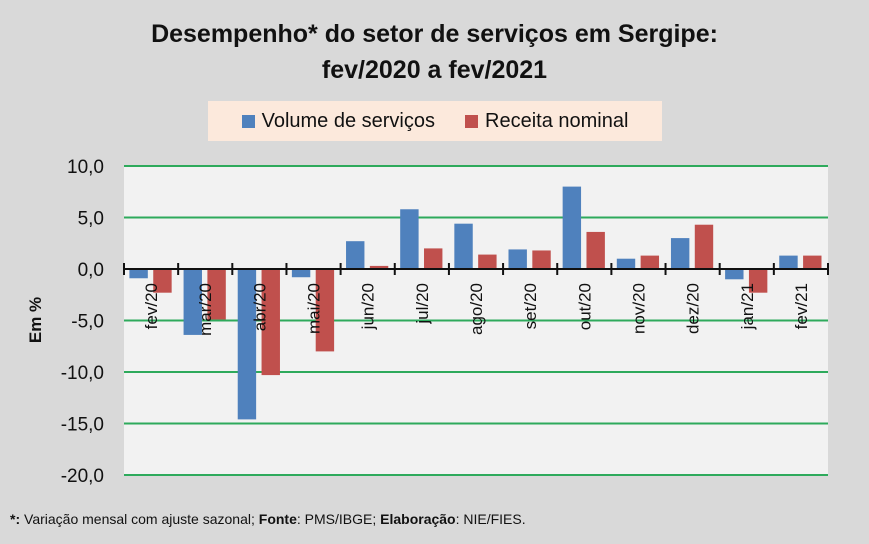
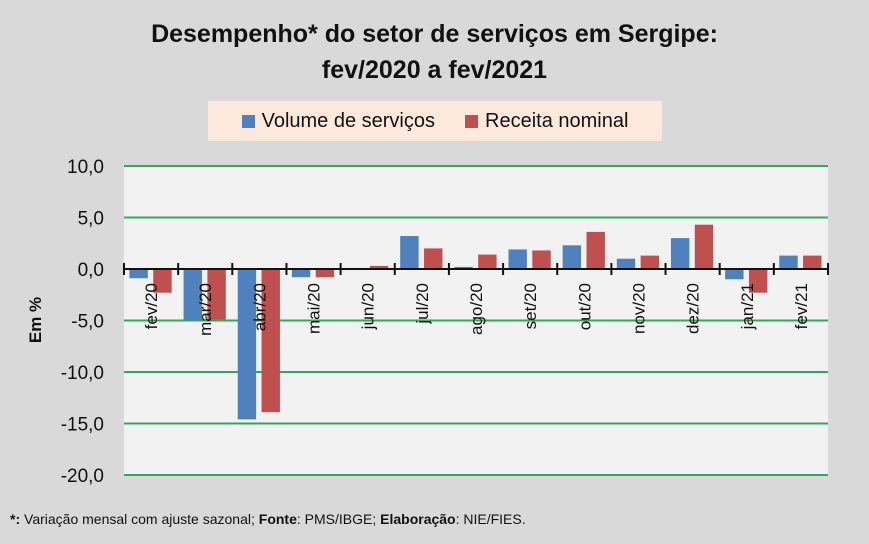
Volume de serviços/mar/20: -6,4 -> -5,0
Receita nominal/abr/20: -10,3 -> -13,9
Receita nominal/mai/20: -8,0 -> -0,8
Volume de serviços/jun/20: 2,7 -> 0,1
Volume de serviços/jul/20: 5,8 -> 3,2
Volume de serviços/ago/20: 4,4 -> 0,2
Volume de serviços/out/20: 8,0 -> 2,3
